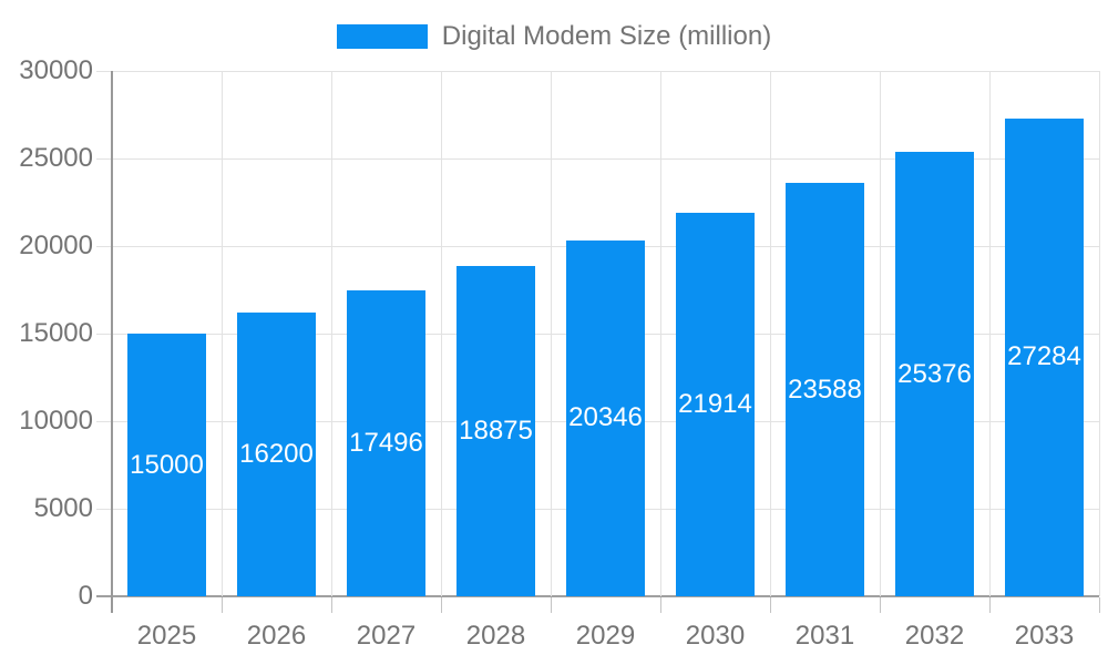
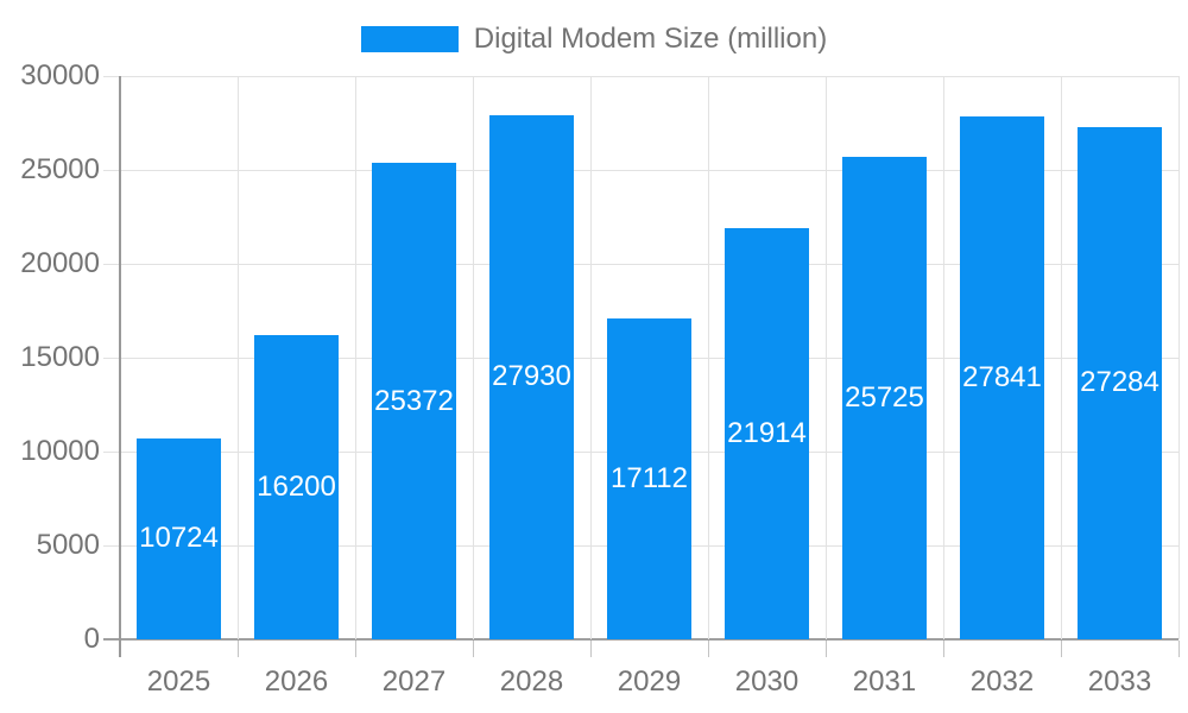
2025: 15000 -> 10724
2027: 17496 -> 25372
2028: 18875 -> 27930
2029: 20346 -> 17112
2031: 23588 -> 25725
2032: 25376 -> 27841
